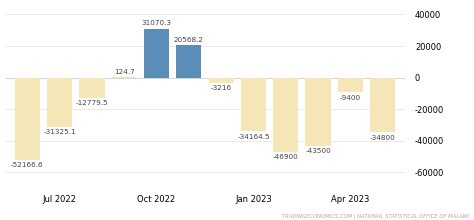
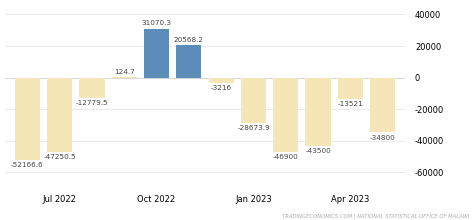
Jul 2022: -31325.1 -> -47250.5
Jan 2023: -34164.5 -> -28673.9
Apr 2023: -9400 -> -13521
